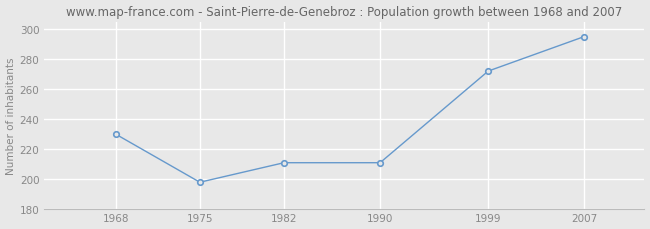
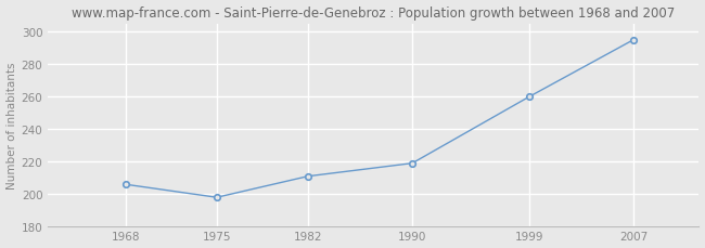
1968: 230 -> 206
1990: 211 -> 219
1999: 272 -> 260
